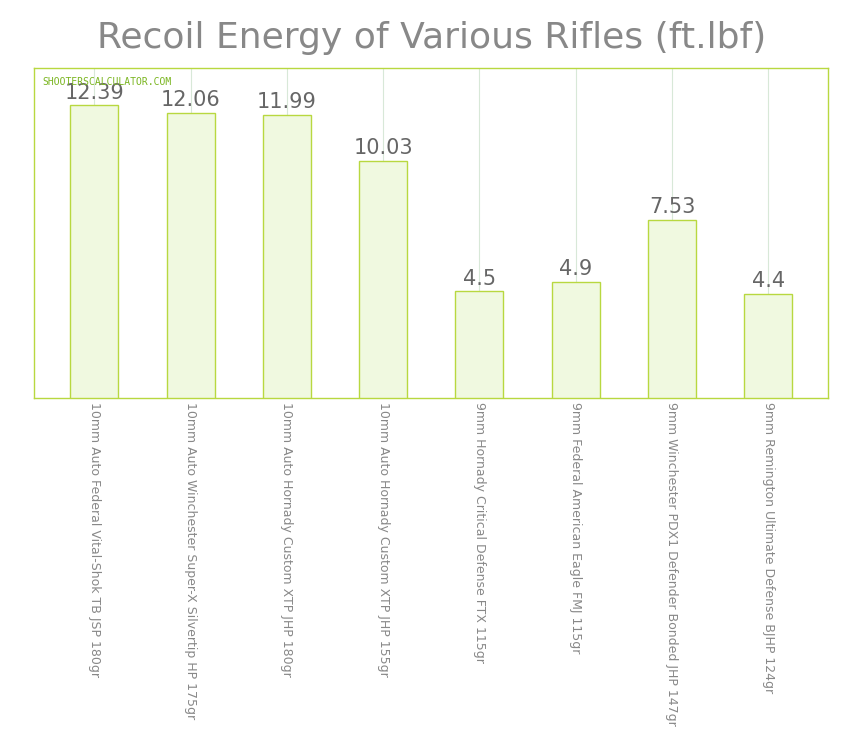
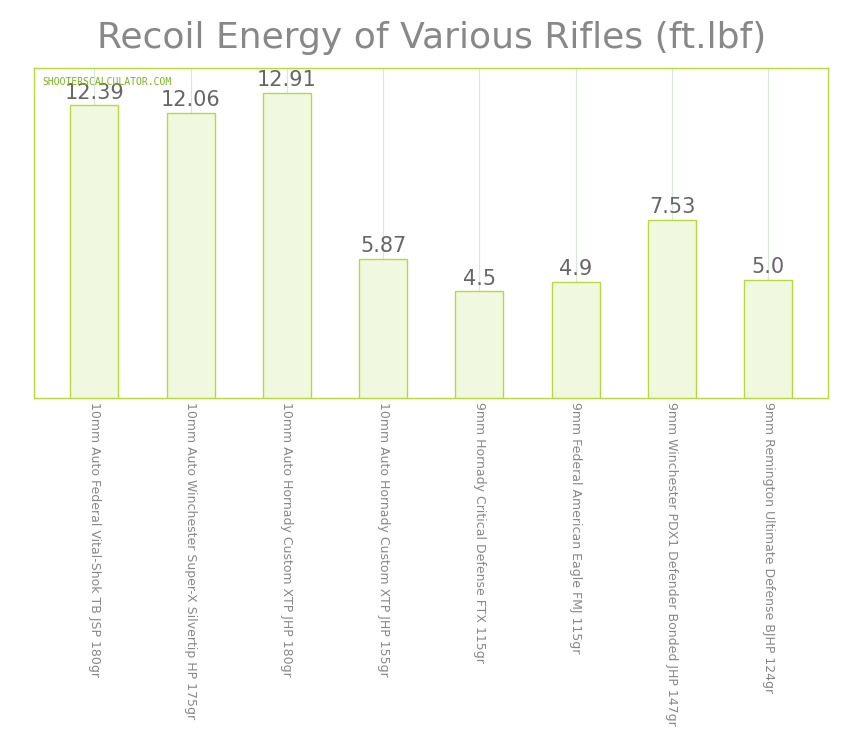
10mm Auto Hornady Custom XTP JHP 180gr: 11.99 -> 12.91
10mm Auto Hornady Custom XTP JHP 155gr: 10.03 -> 5.87
9mm Remington Ultimate Defense BJHP 124gr: 4.4 -> 5.0
